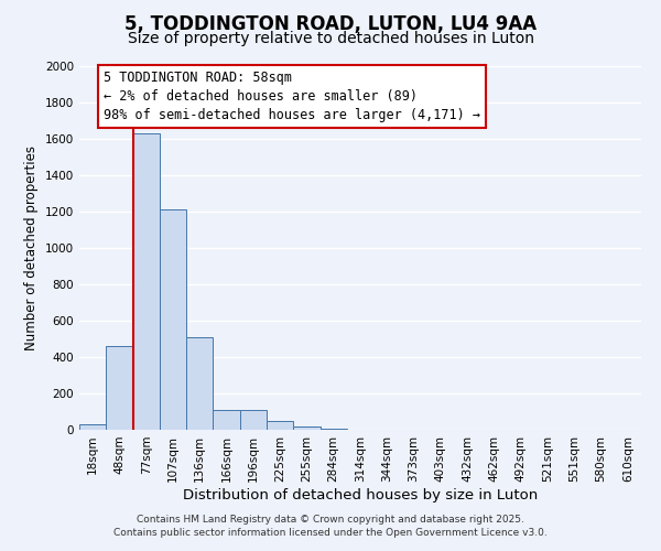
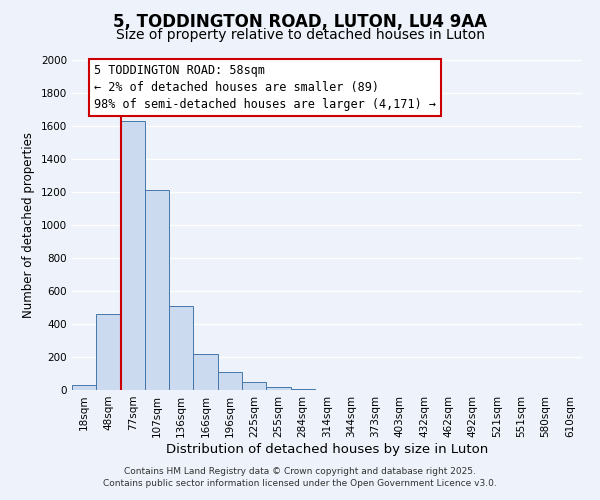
166sqm: 110 -> 220
